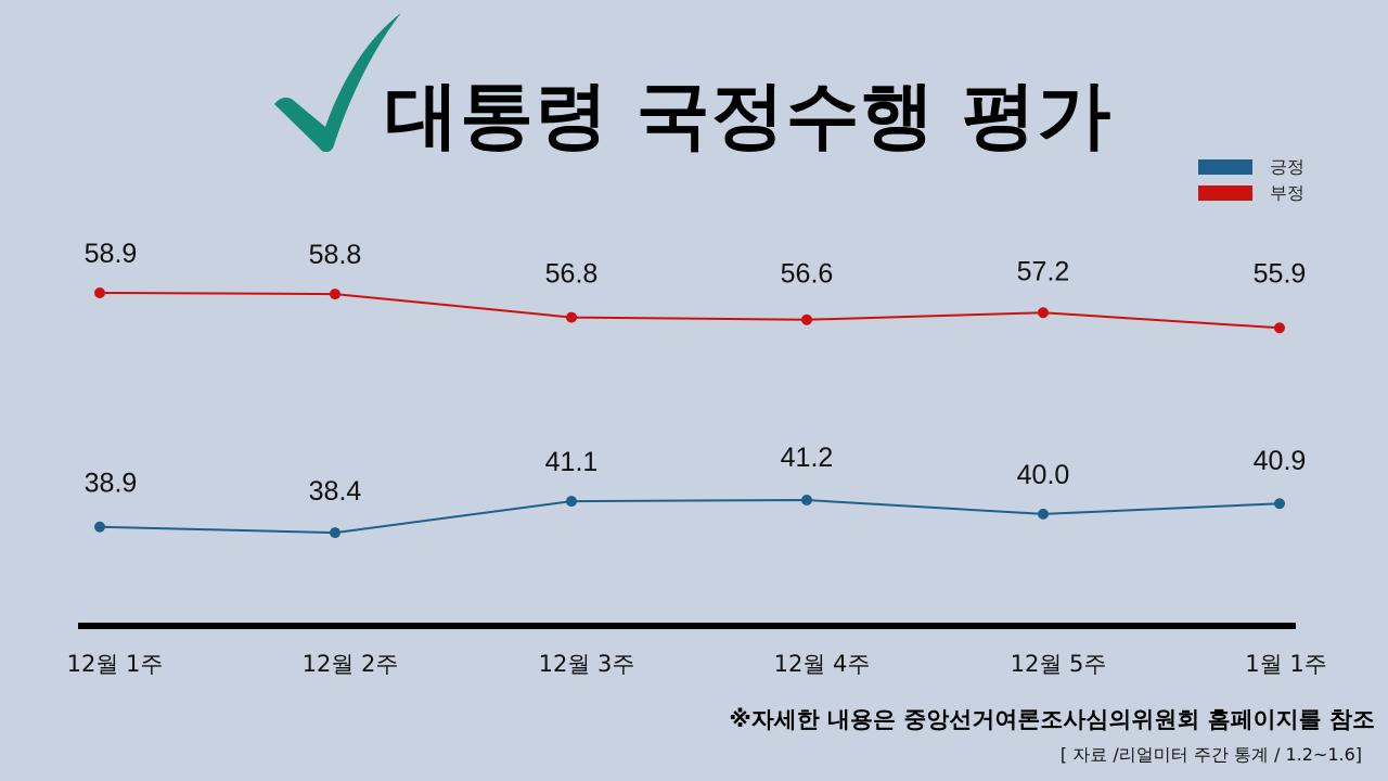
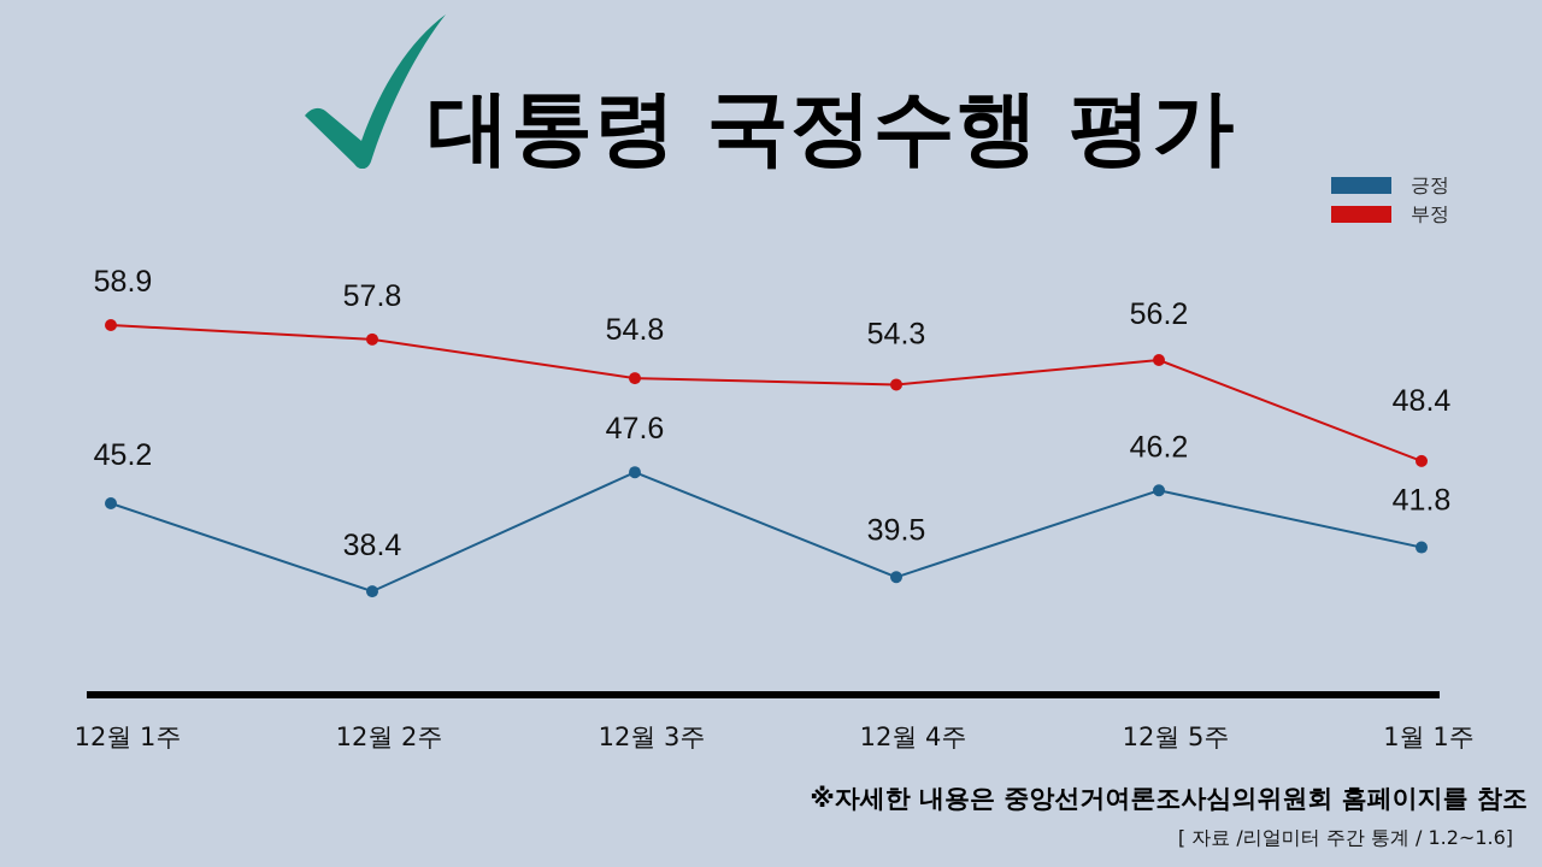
긍정/12월 1주: 38.9 -> 45.2
부정/12월 2주: 58.8 -> 57.8
긍정/12월 3주: 41.1 -> 47.6
부정/12월 3주: 56.8 -> 54.8
긍정/12월 4주: 41.2 -> 39.5
부정/12월 4주: 56.6 -> 54.3
긍정/12월 5주: 40.0 -> 46.2
부정/12월 5주: 57.2 -> 56.2
긍정/1월 1주: 40.9 -> 41.8
부정/1월 1주: 55.9 -> 48.4
